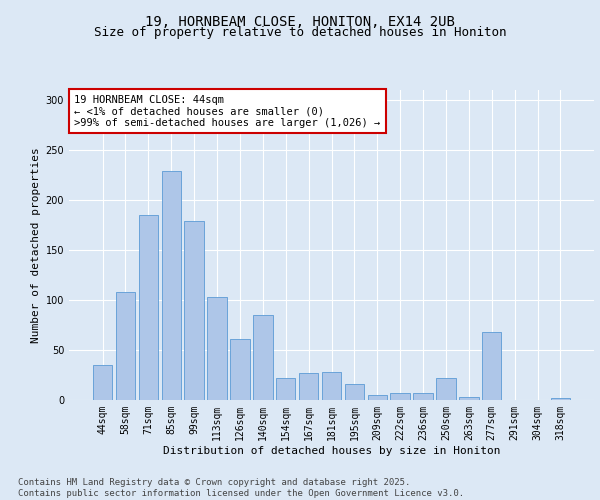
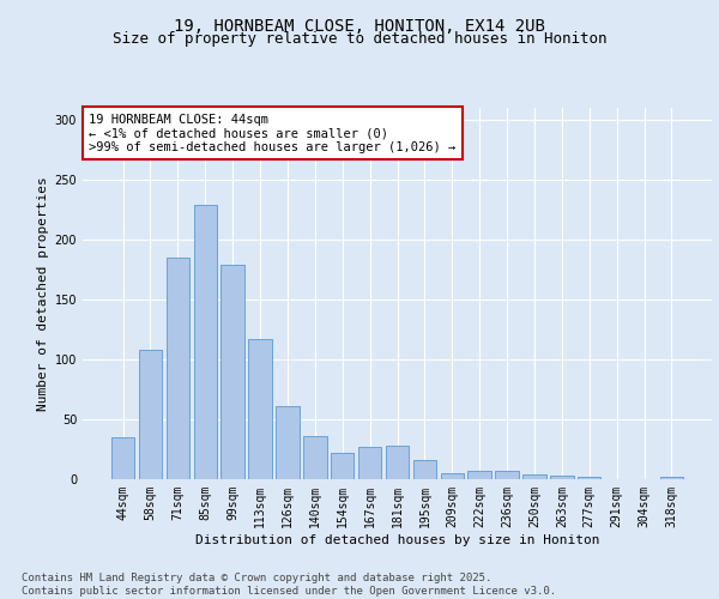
113sqm: 103 -> 117
140sqm: 85 -> 36
250sqm: 22 -> 4
277sqm: 68 -> 2
